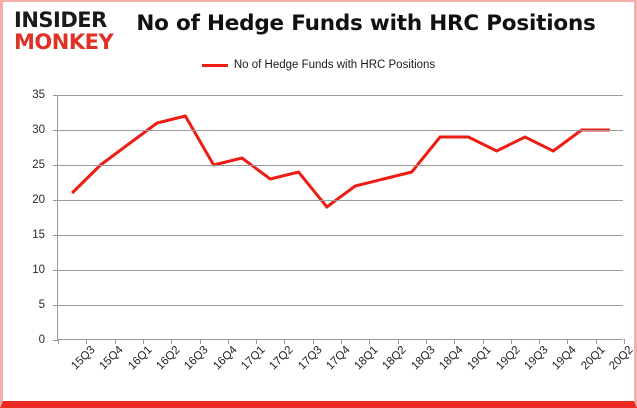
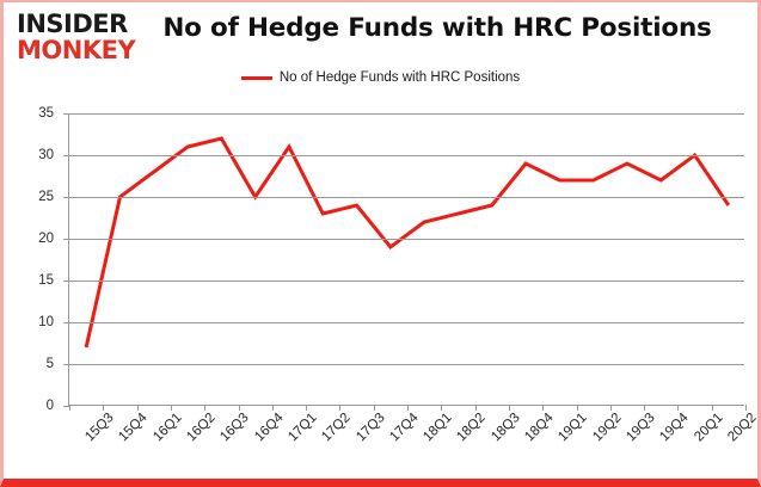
15Q3: 21 -> 7
17Q1: 26 -> 31
19Q1: 29 -> 27
20Q2: 30 -> 24
